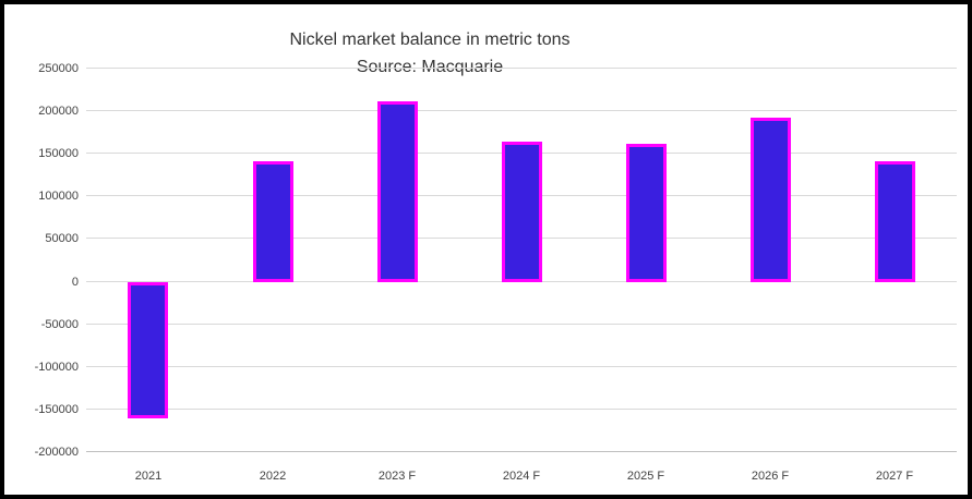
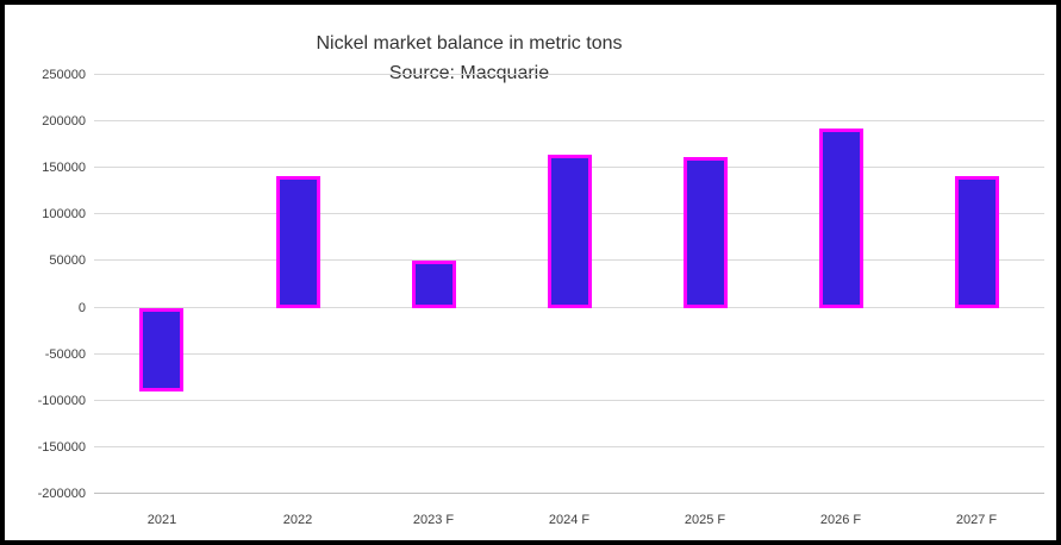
2021: -160000 -> -90000
2023 F: 210000 -> 50000
